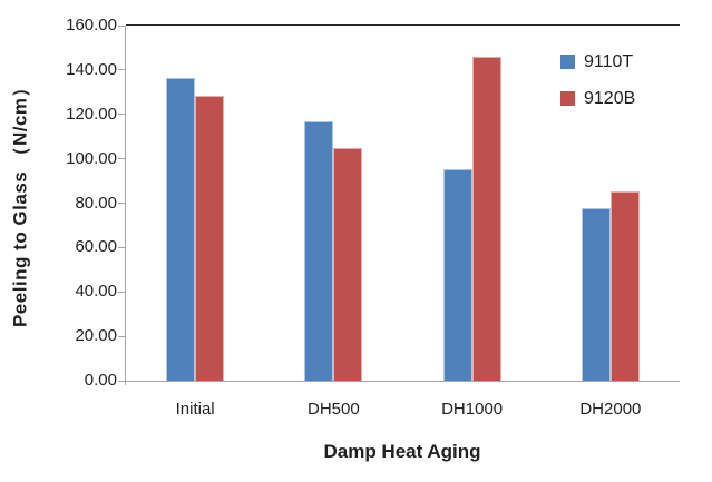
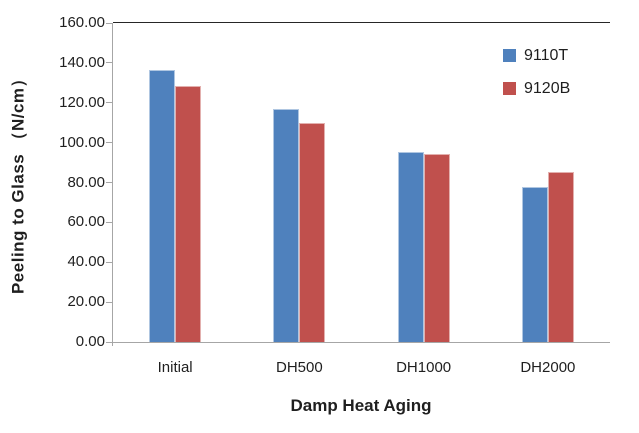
9120B/DH500: 105 -> 110
9120B/DH1000: 146 -> 94
